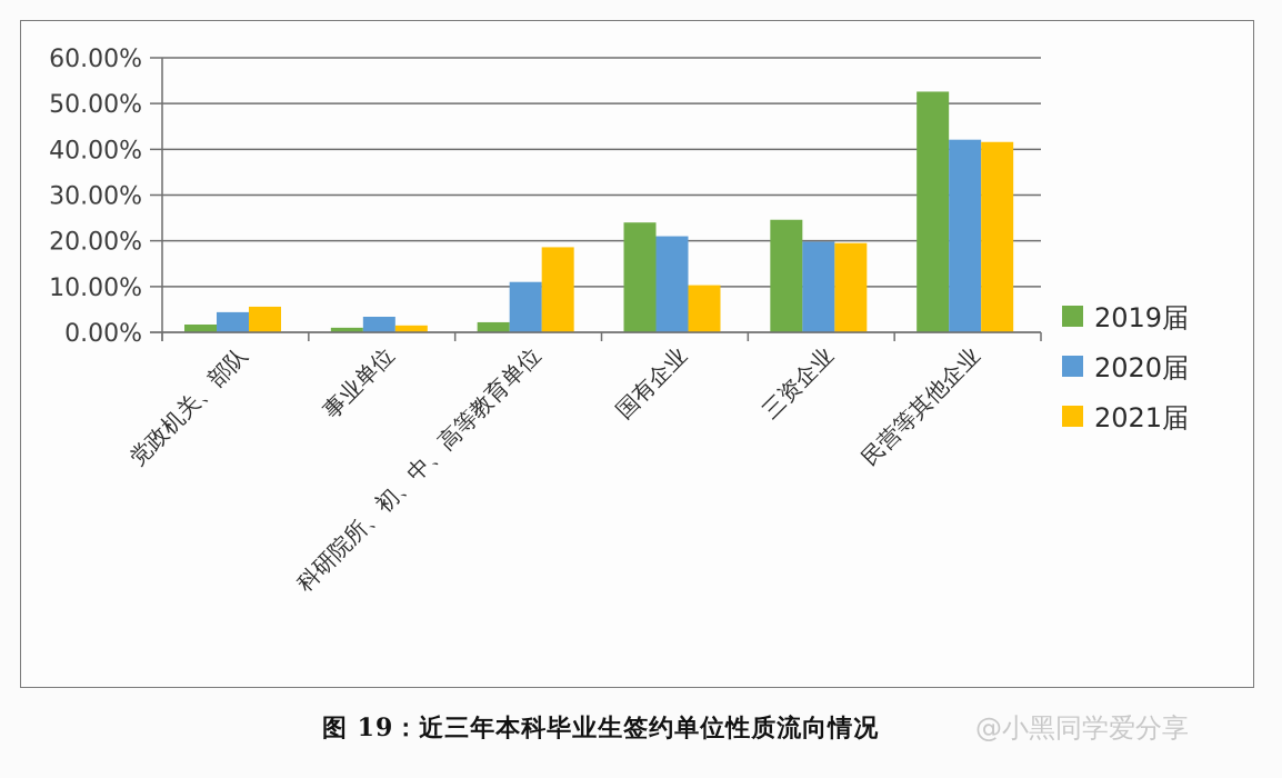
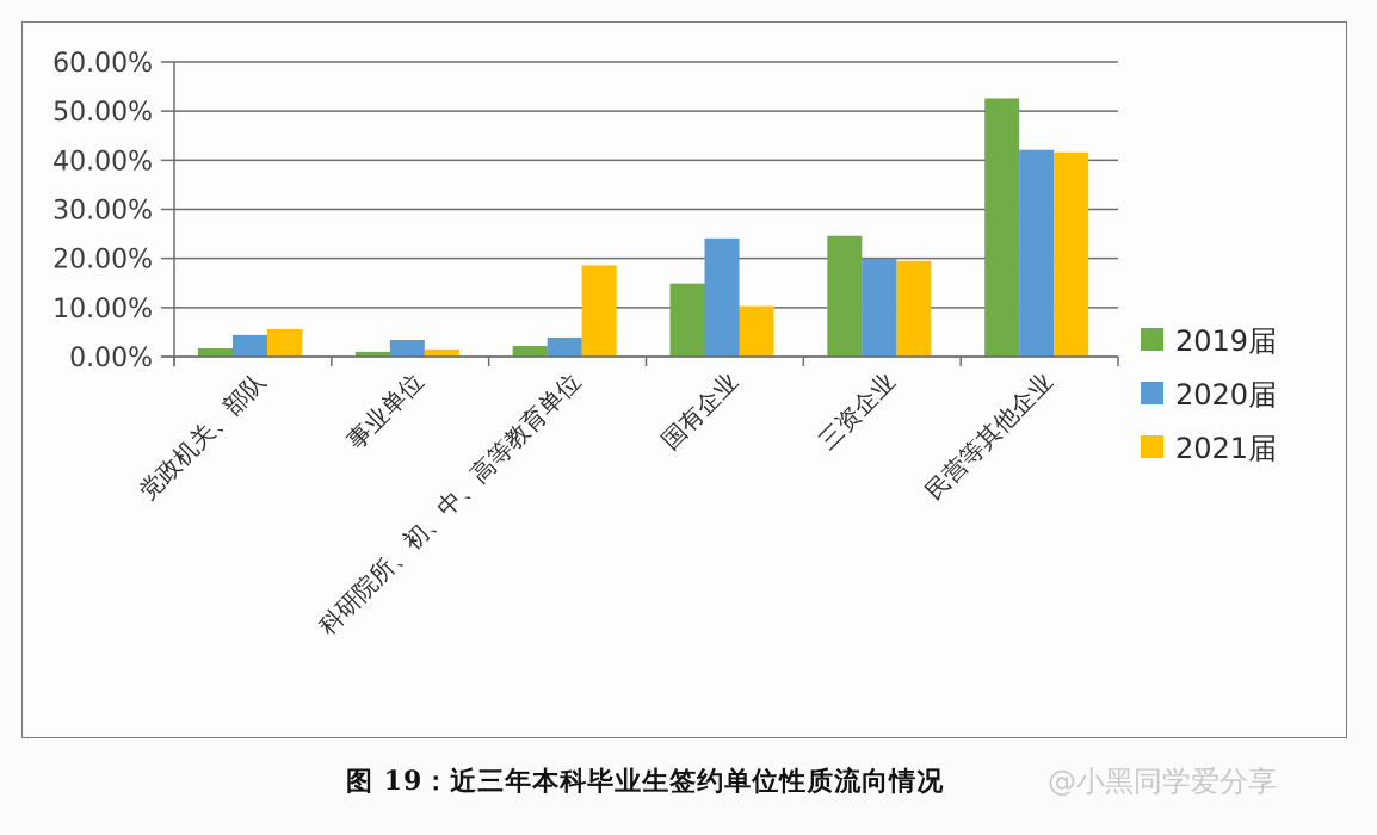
2020届/科研院所、初、中、高等教育单位: 11% -> 4%
2019届/国有企业: 24% -> 15%
2020届/国有企业: 21% -> 24%
